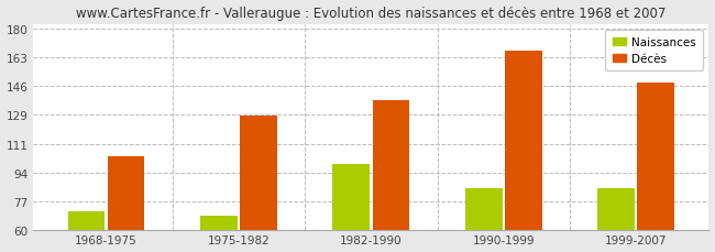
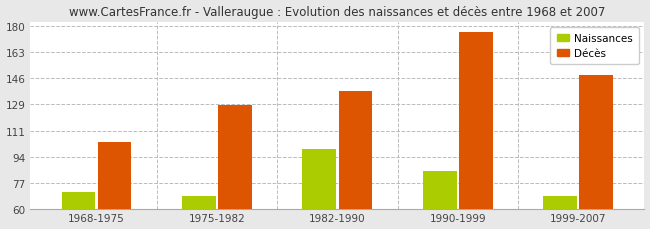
Décès/1990-1999: 167 -> 176
Naissances/1999-2007: 85 -> 68
